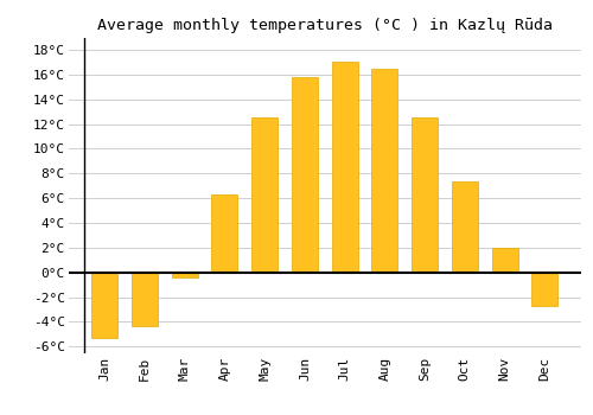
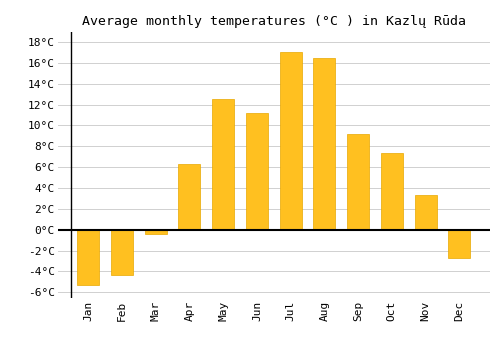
Jun: 15.8°C -> 11.2°C
Sep: 12.5°C -> 9.2°C
Nov: 2.0°C -> 3.3°C
